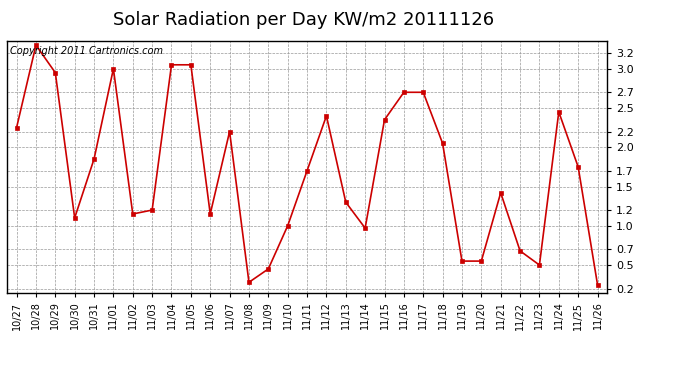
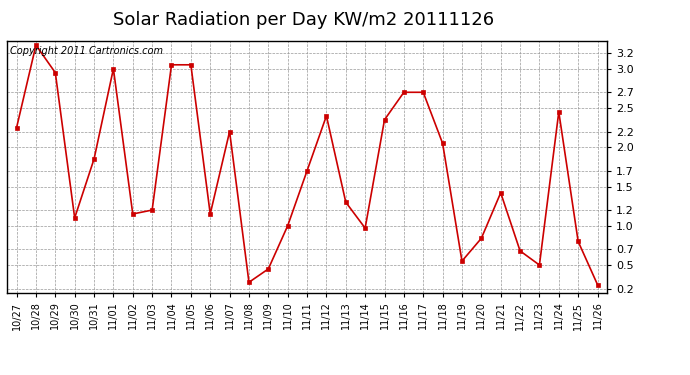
11/20: 0.55 -> 0.84
11/25: 1.75 -> 0.80
